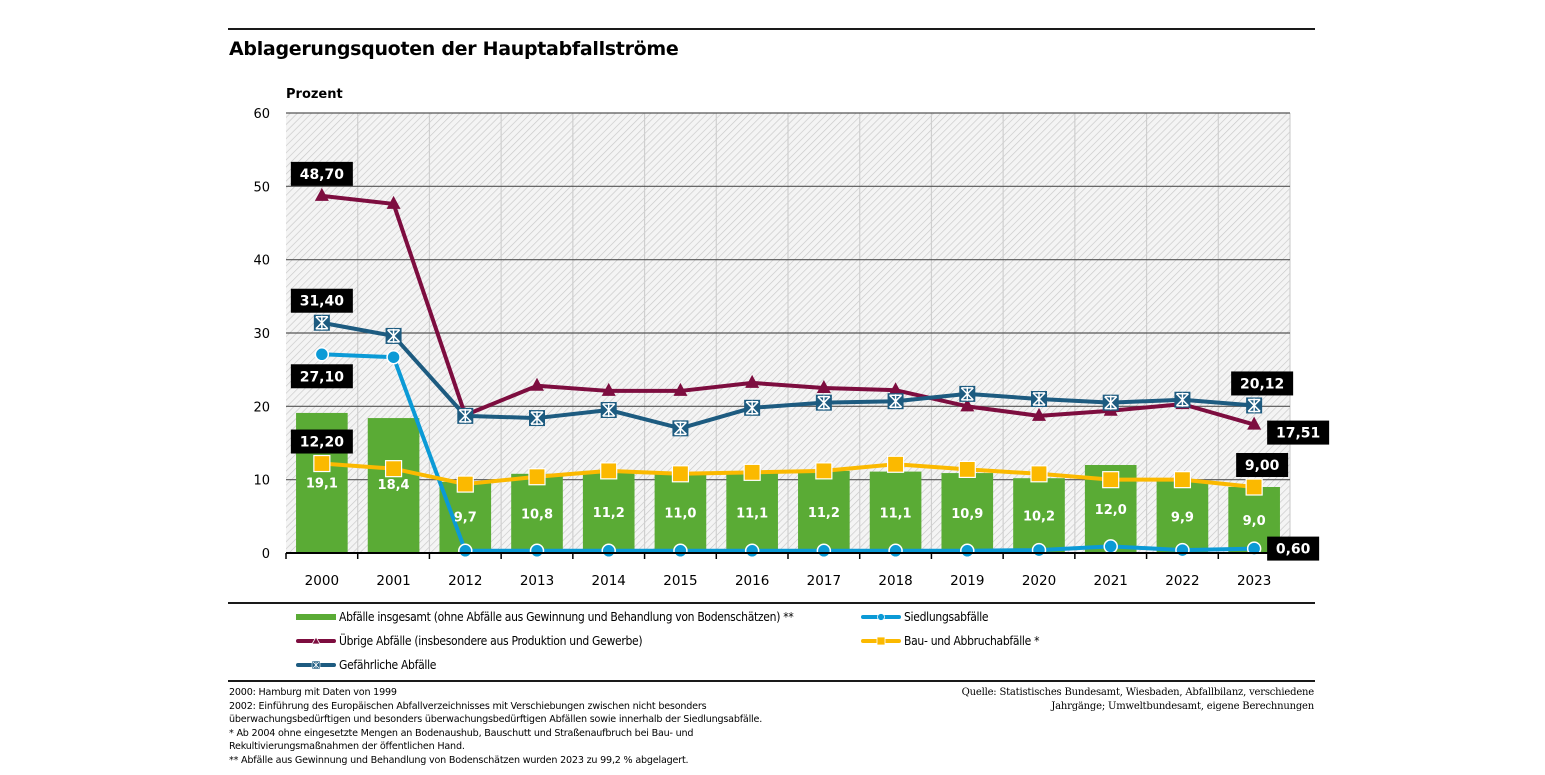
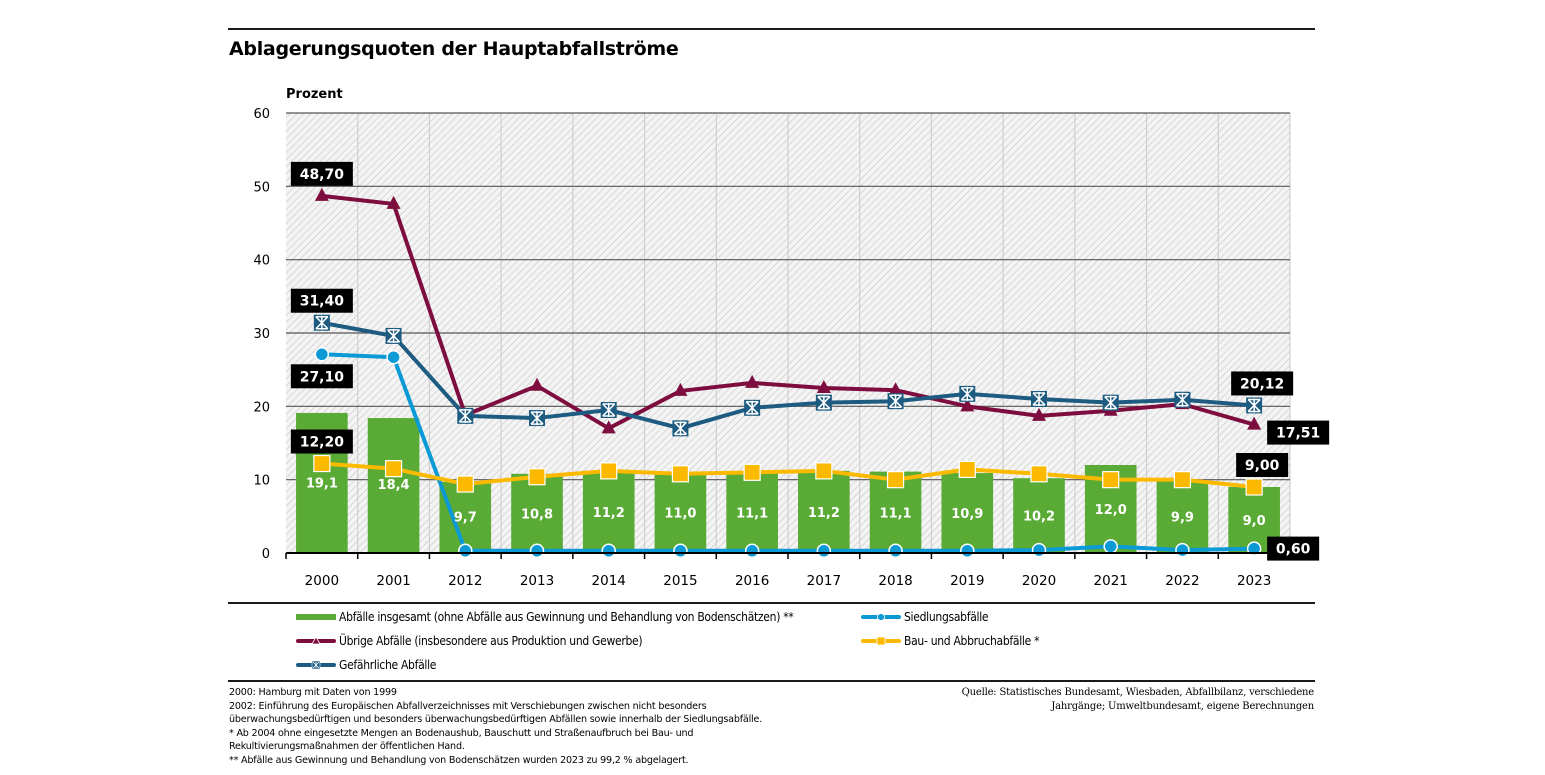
Übrige Abfälle (insbesondere aus Produktion und Gewerbe)/2014: 22 -> 17
Bau- und Abbruchabfälle */2018: 12 -> 10
